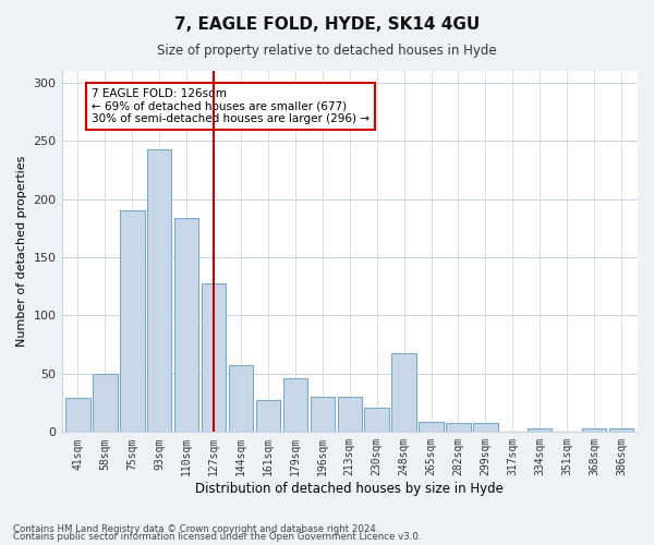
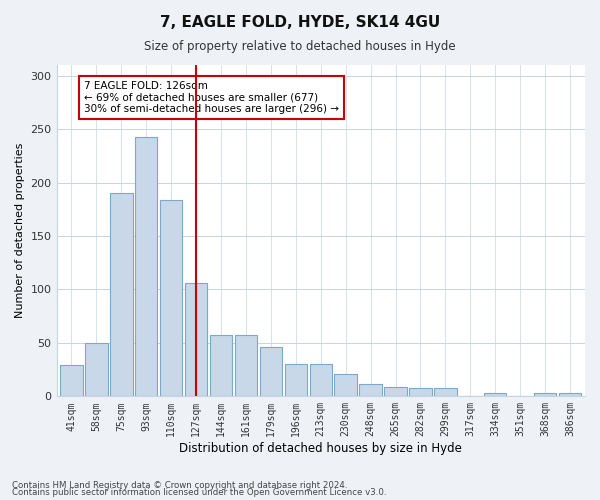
127sqm: 128 -> 106
161sqm: 27 -> 57
248sqm: 68 -> 12
